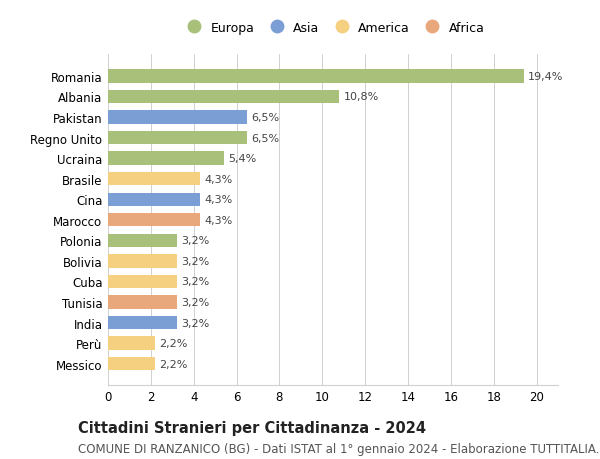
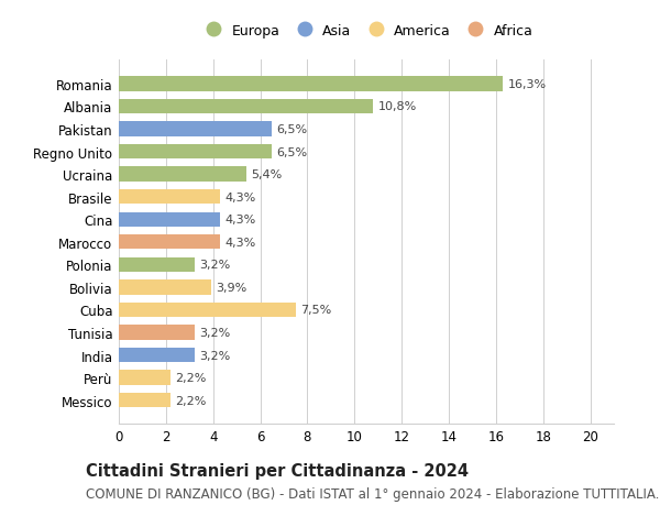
Romania: 19,4% -> 16,3%
Bolivia: 3,2% -> 3,9%
Cuba: 3,2% -> 7,5%
